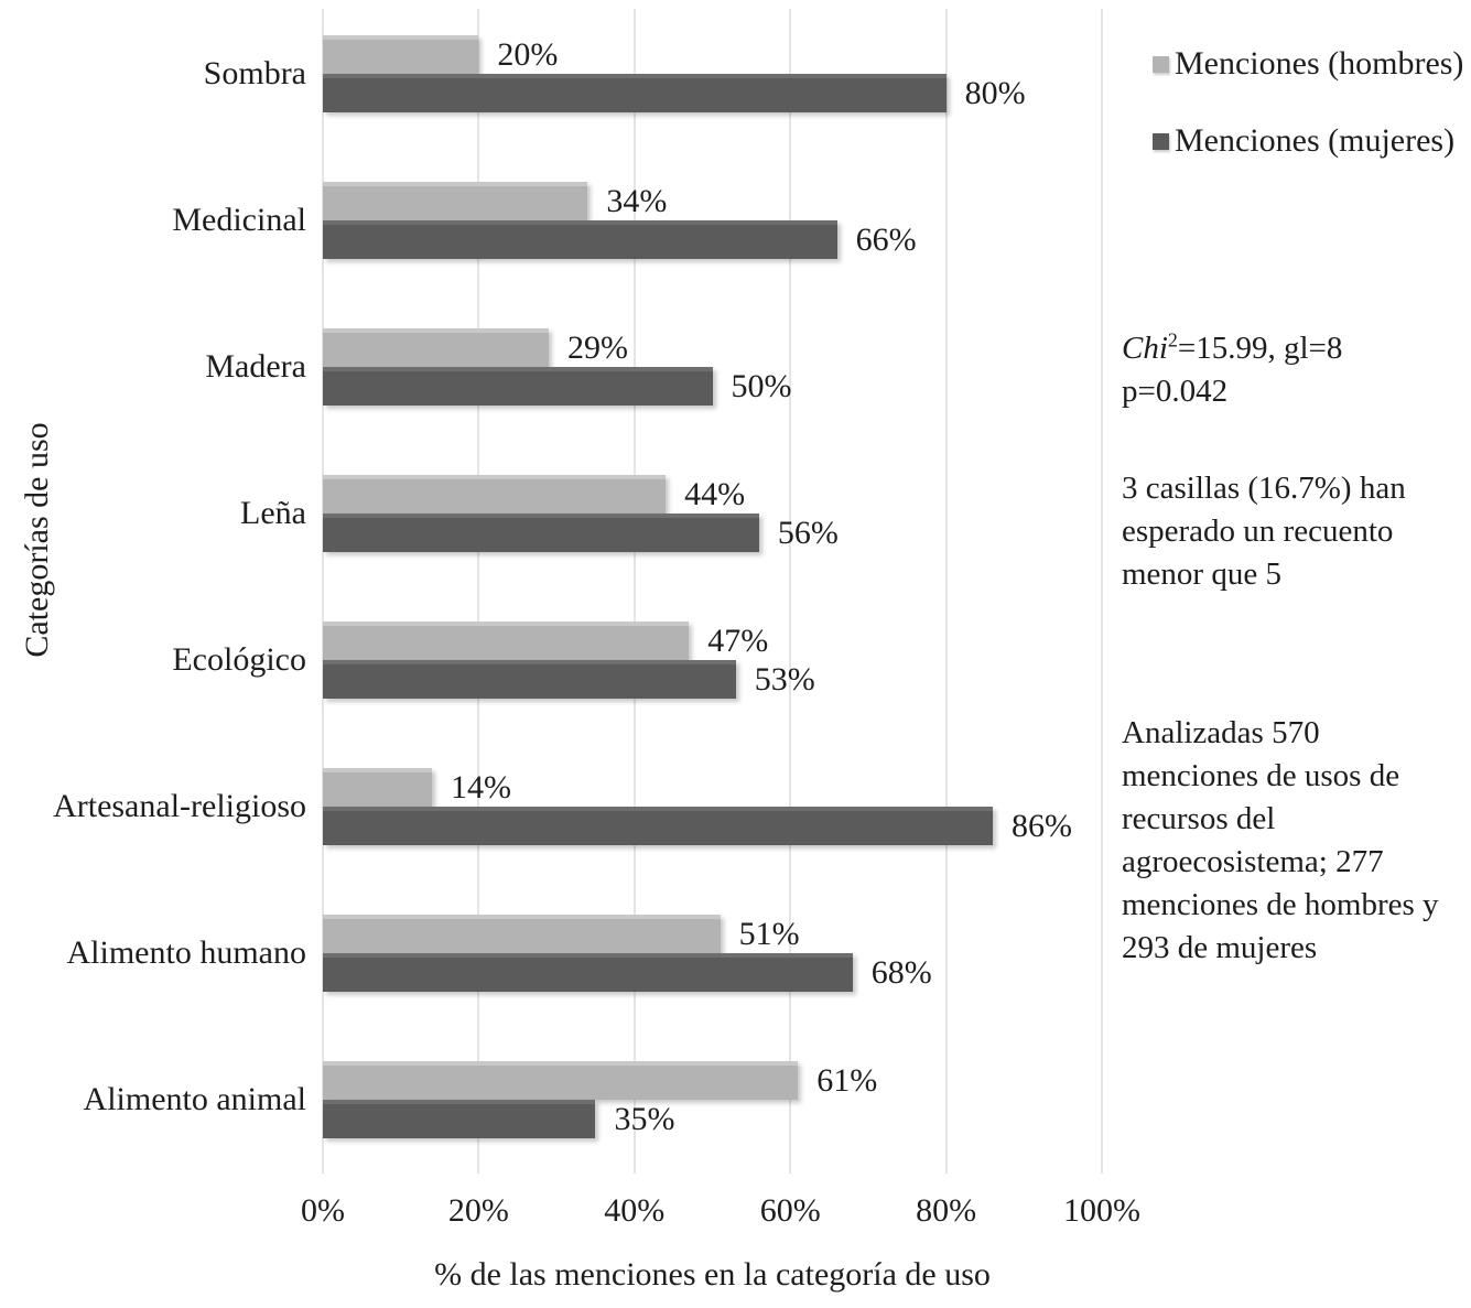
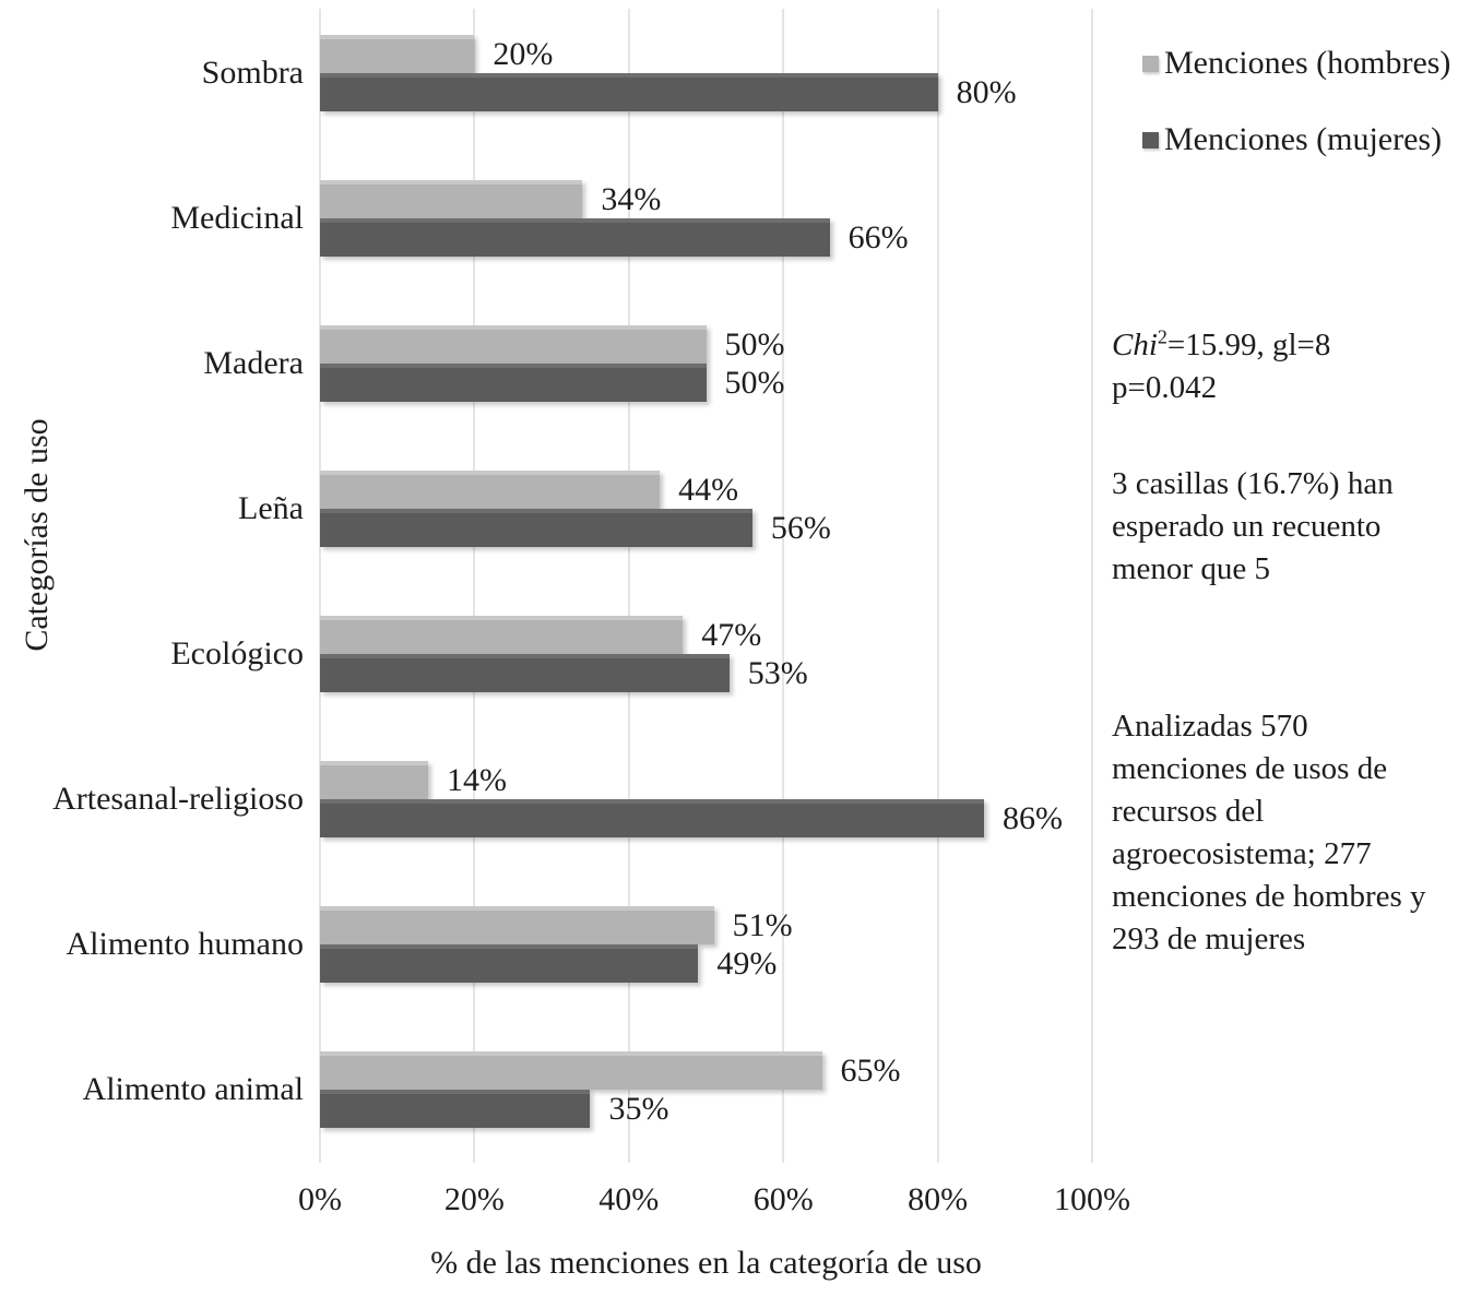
Menciones (hombres)/Madera: 29% -> 50%
Menciones (mujeres)/Alimento humano: 68% -> 49%
Menciones (hombres)/Alimento animal: 61% -> 65%
